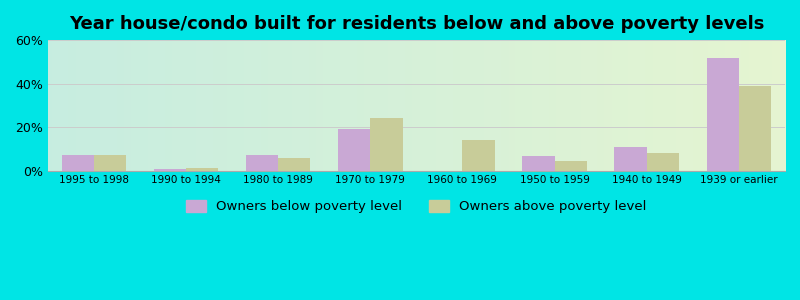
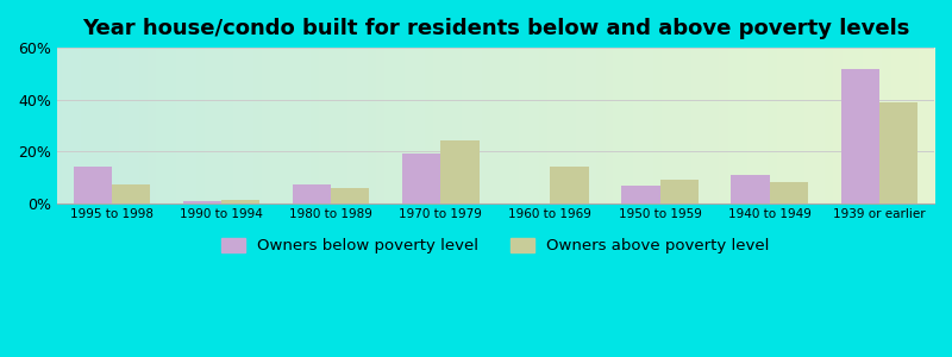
Owners below poverty level/1995 to 1998: 7.0% -> 14.0%
Owners above poverty level/1950 to 1959: 4.5% -> 9.0%
